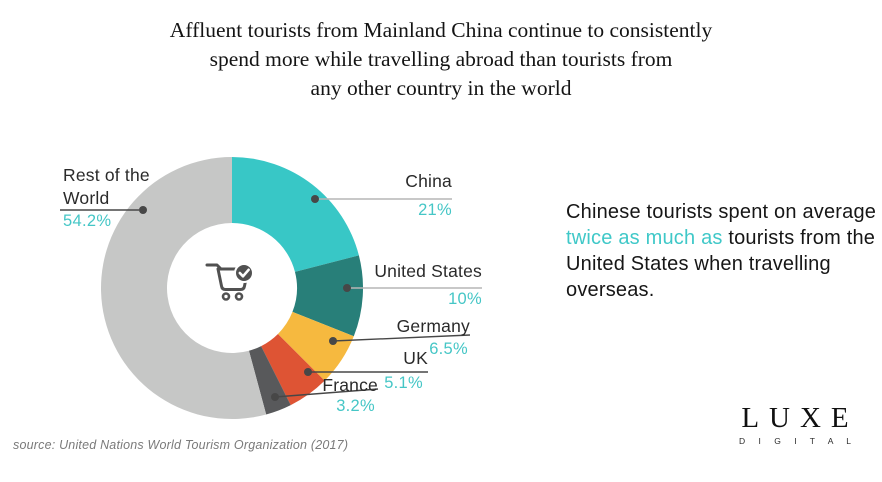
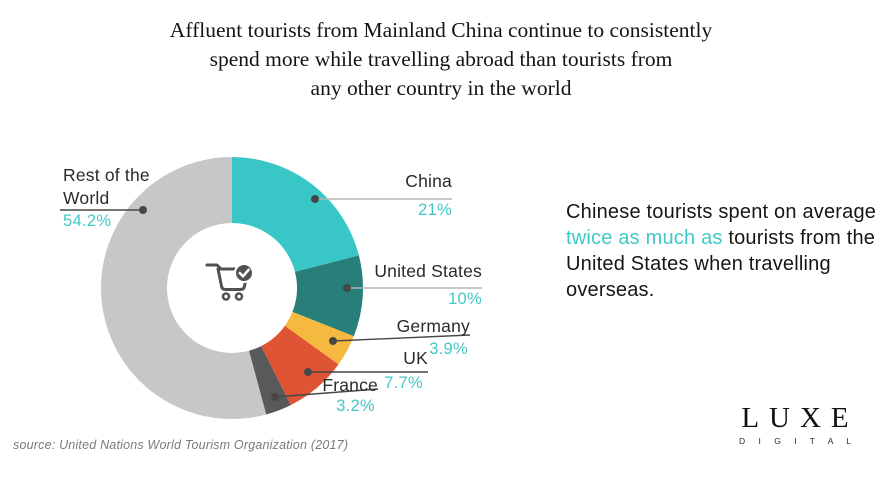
Germany: 6.5% -> 3.9%
UK: 5.1% -> 7.7%
